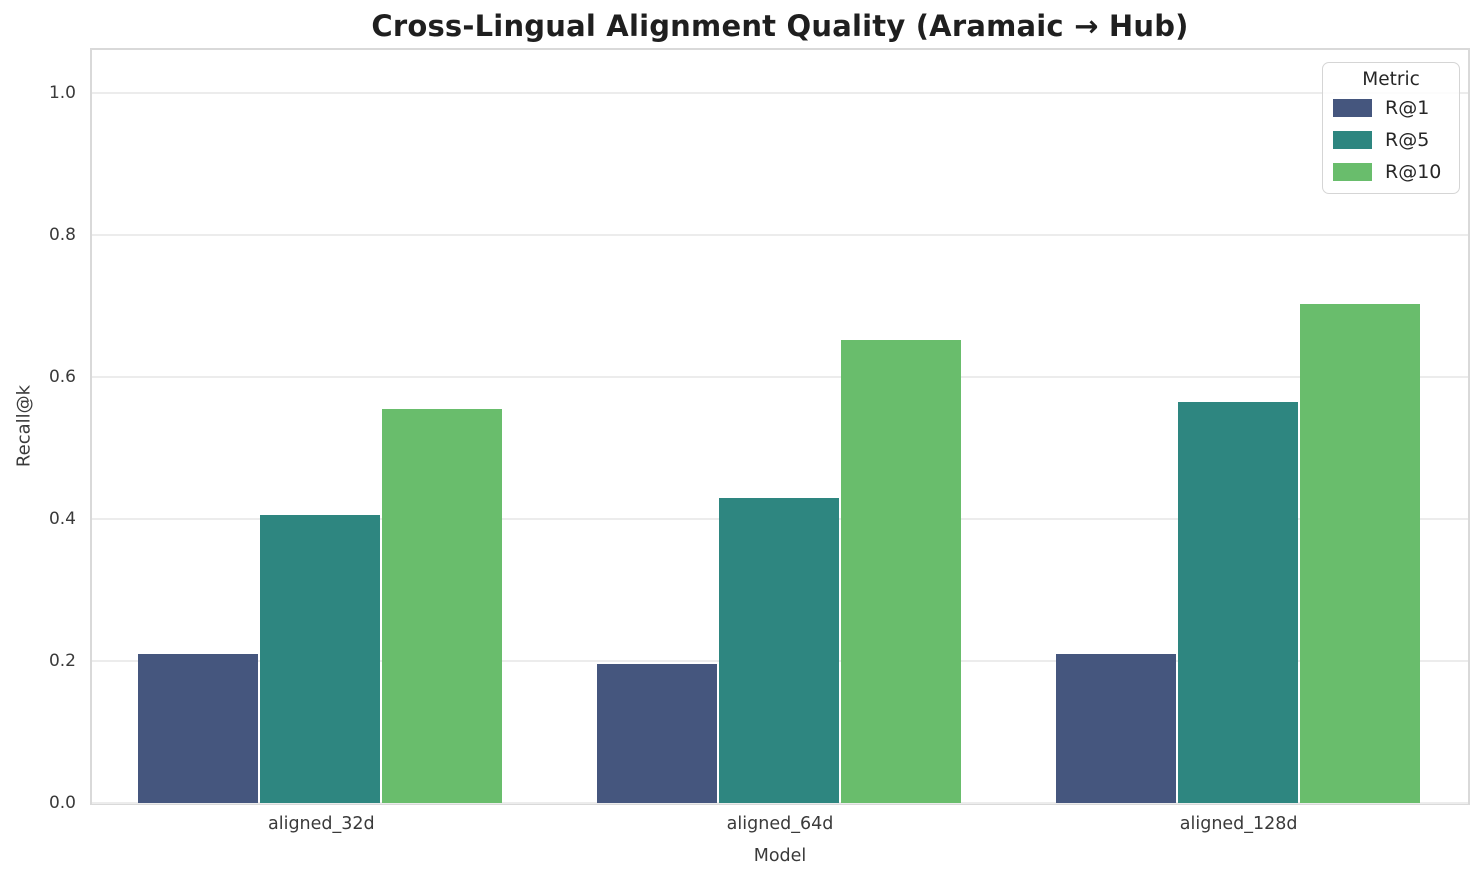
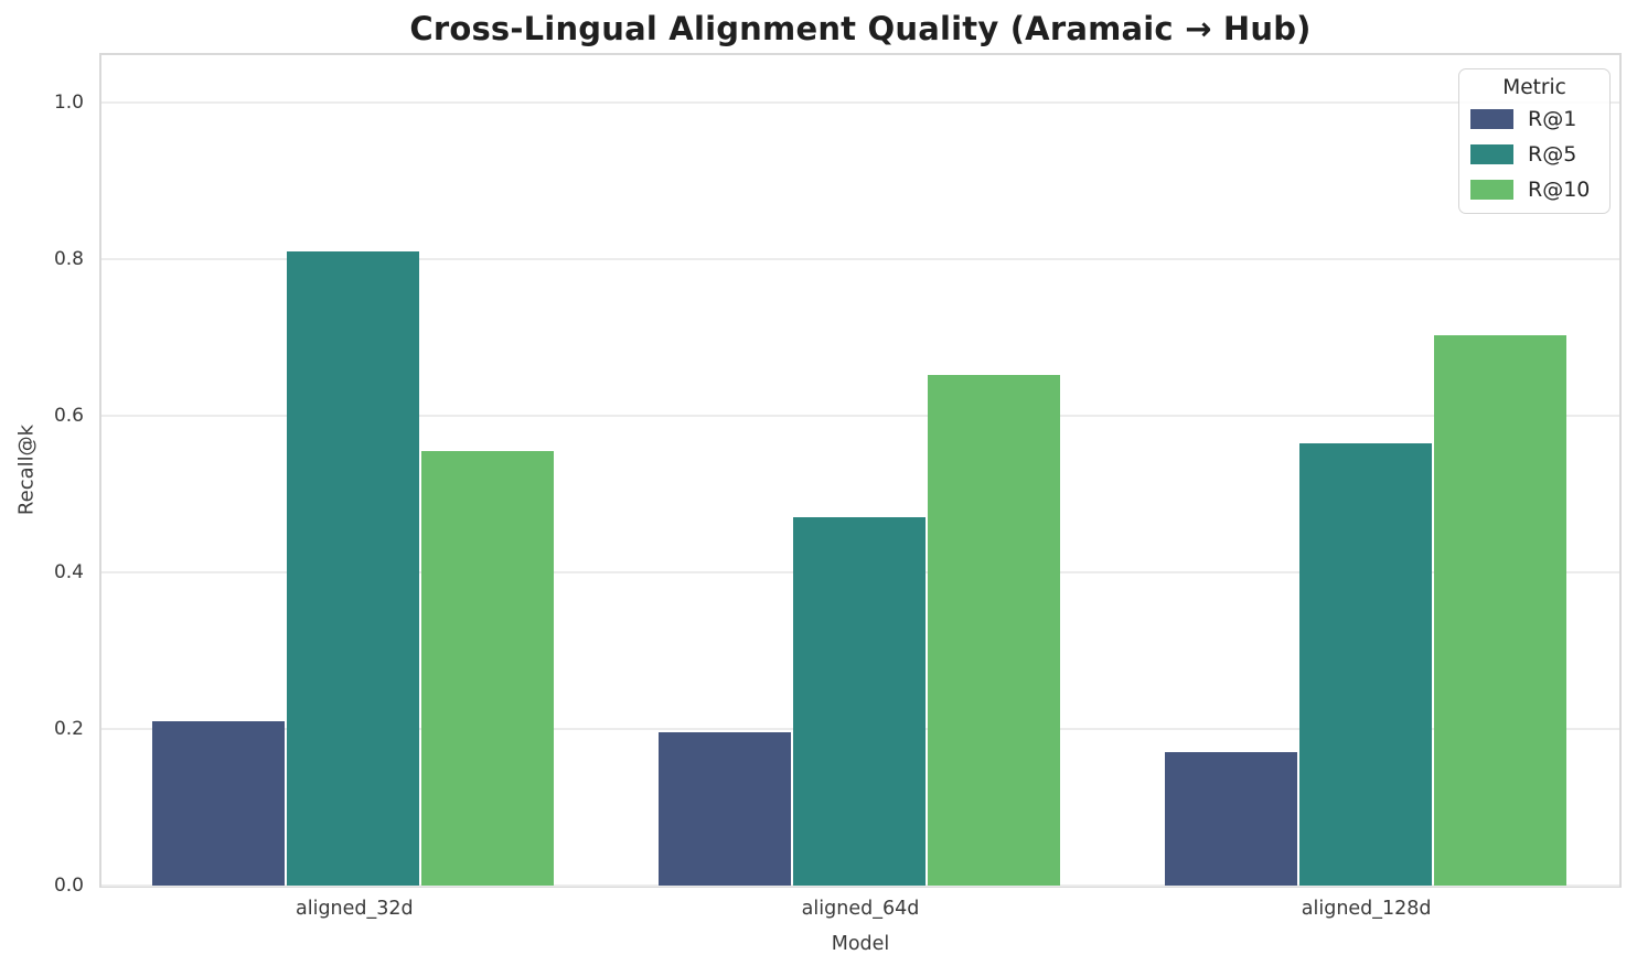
R@5/aligned_32d: 0.41 -> 0.81
R@5/aligned_64d: 0.43 -> 0.47
R@1/aligned_128d: 0.21 -> 0.17
